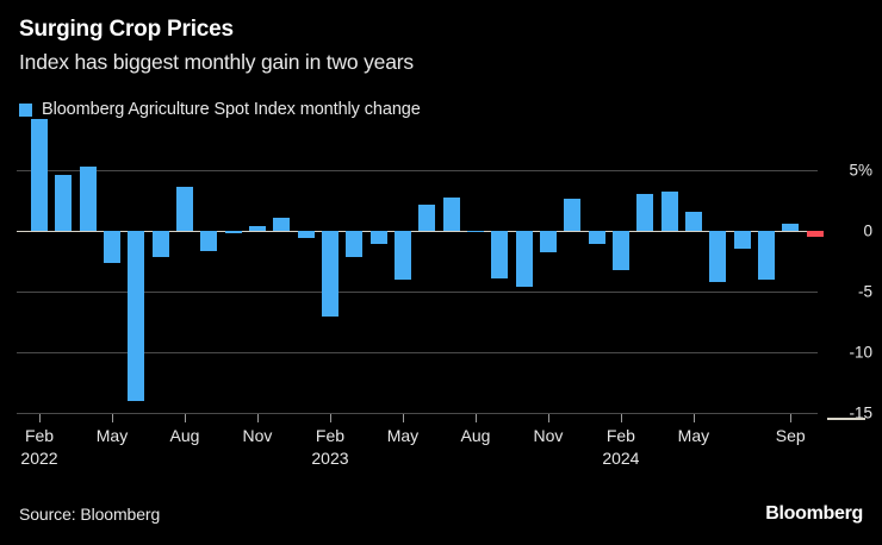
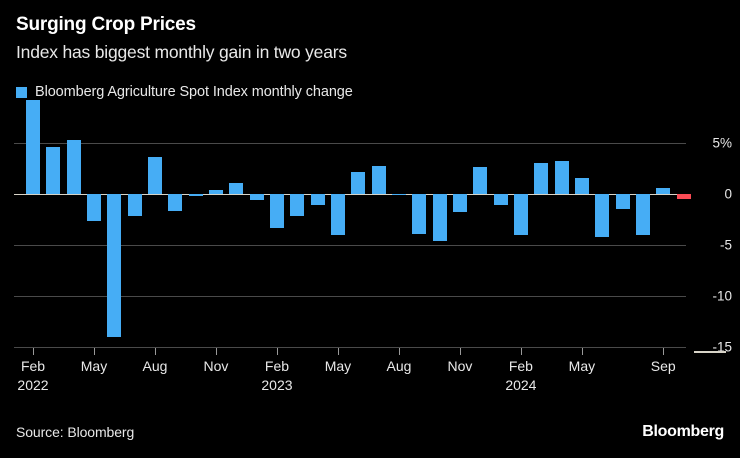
Feb 2023: -7.1% -> -3.3%
Feb 2024: -3.2% -> -4.0%
